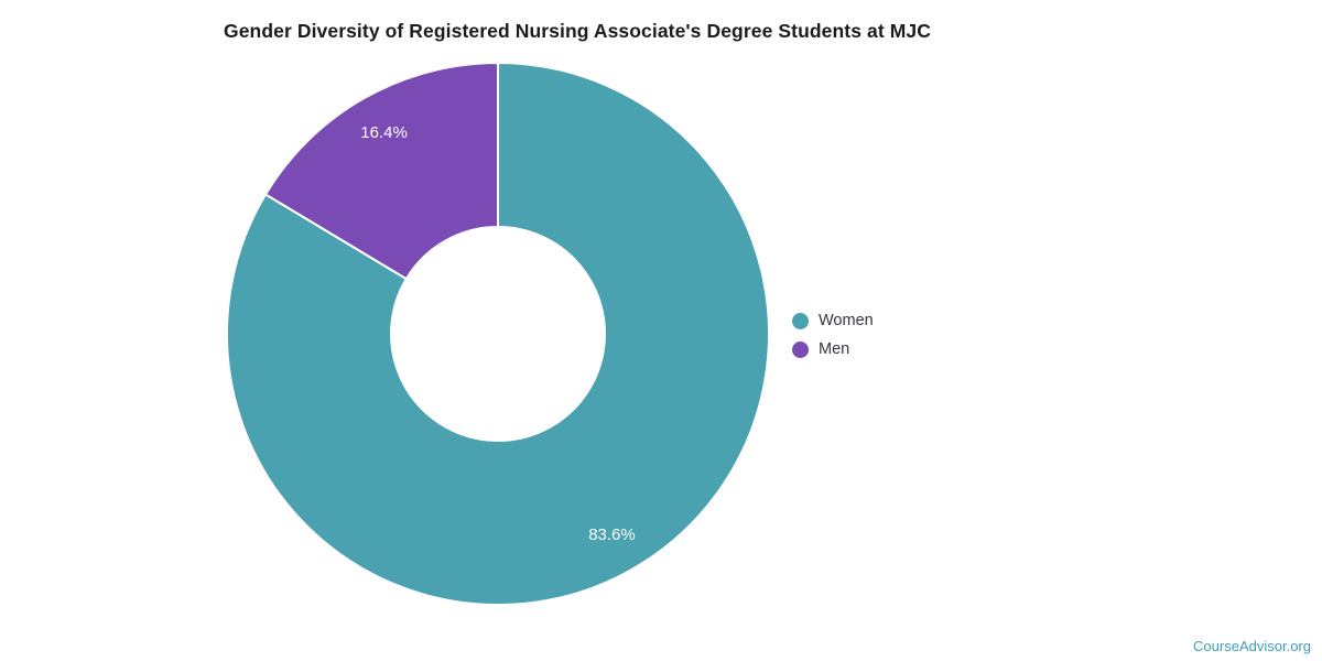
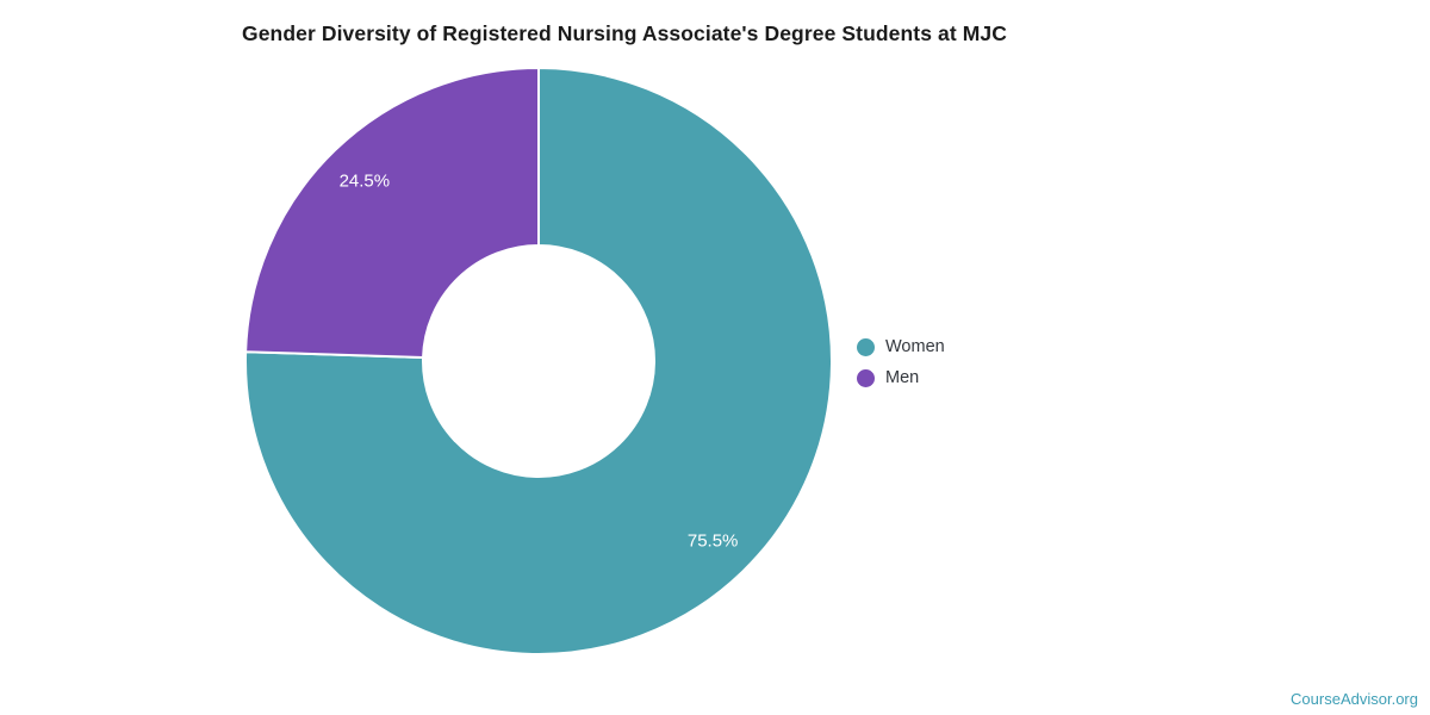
Women: 83.6% -> 75.5%
Men: 16.4% -> 24.5%
